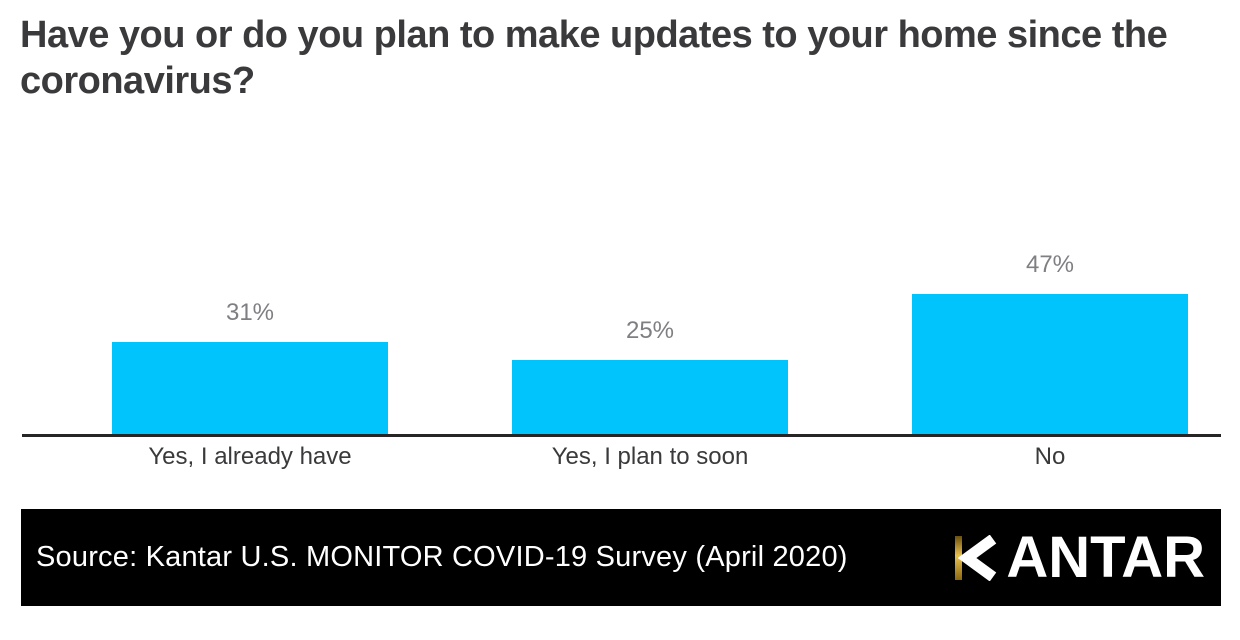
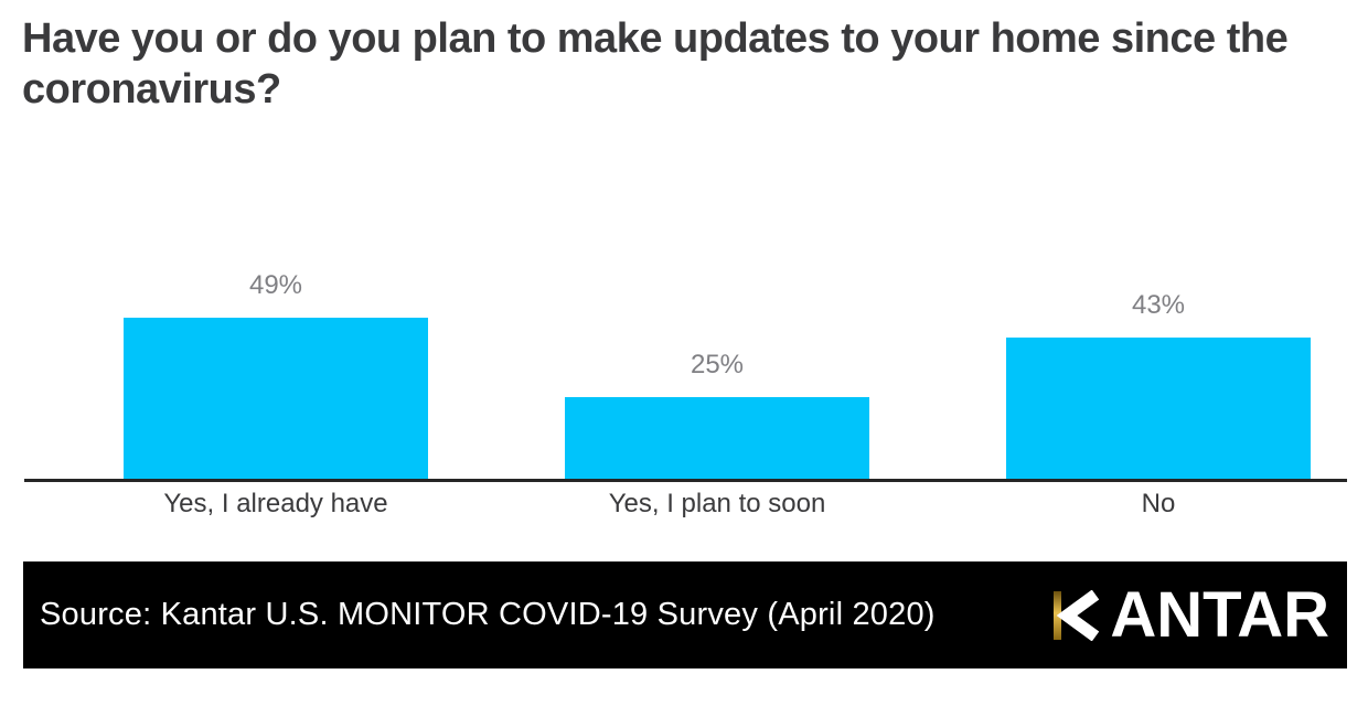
Yes, I already have: 31% -> 49%
No: 47% -> 43%
